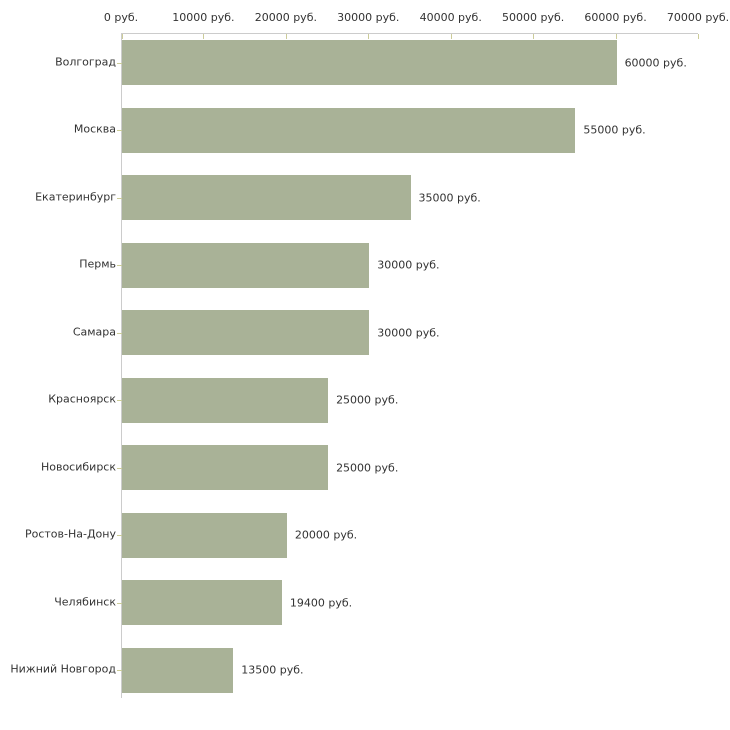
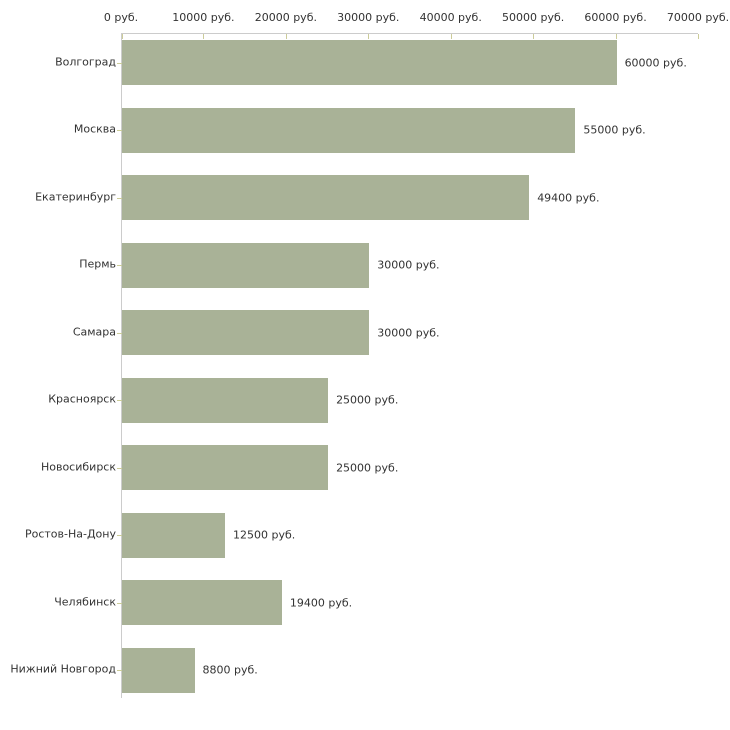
Екатеринбург: 35000 -> 49400
Ростов-На-Дону: 20000 -> 12500
Нижний Новгород: 13500 -> 8800
